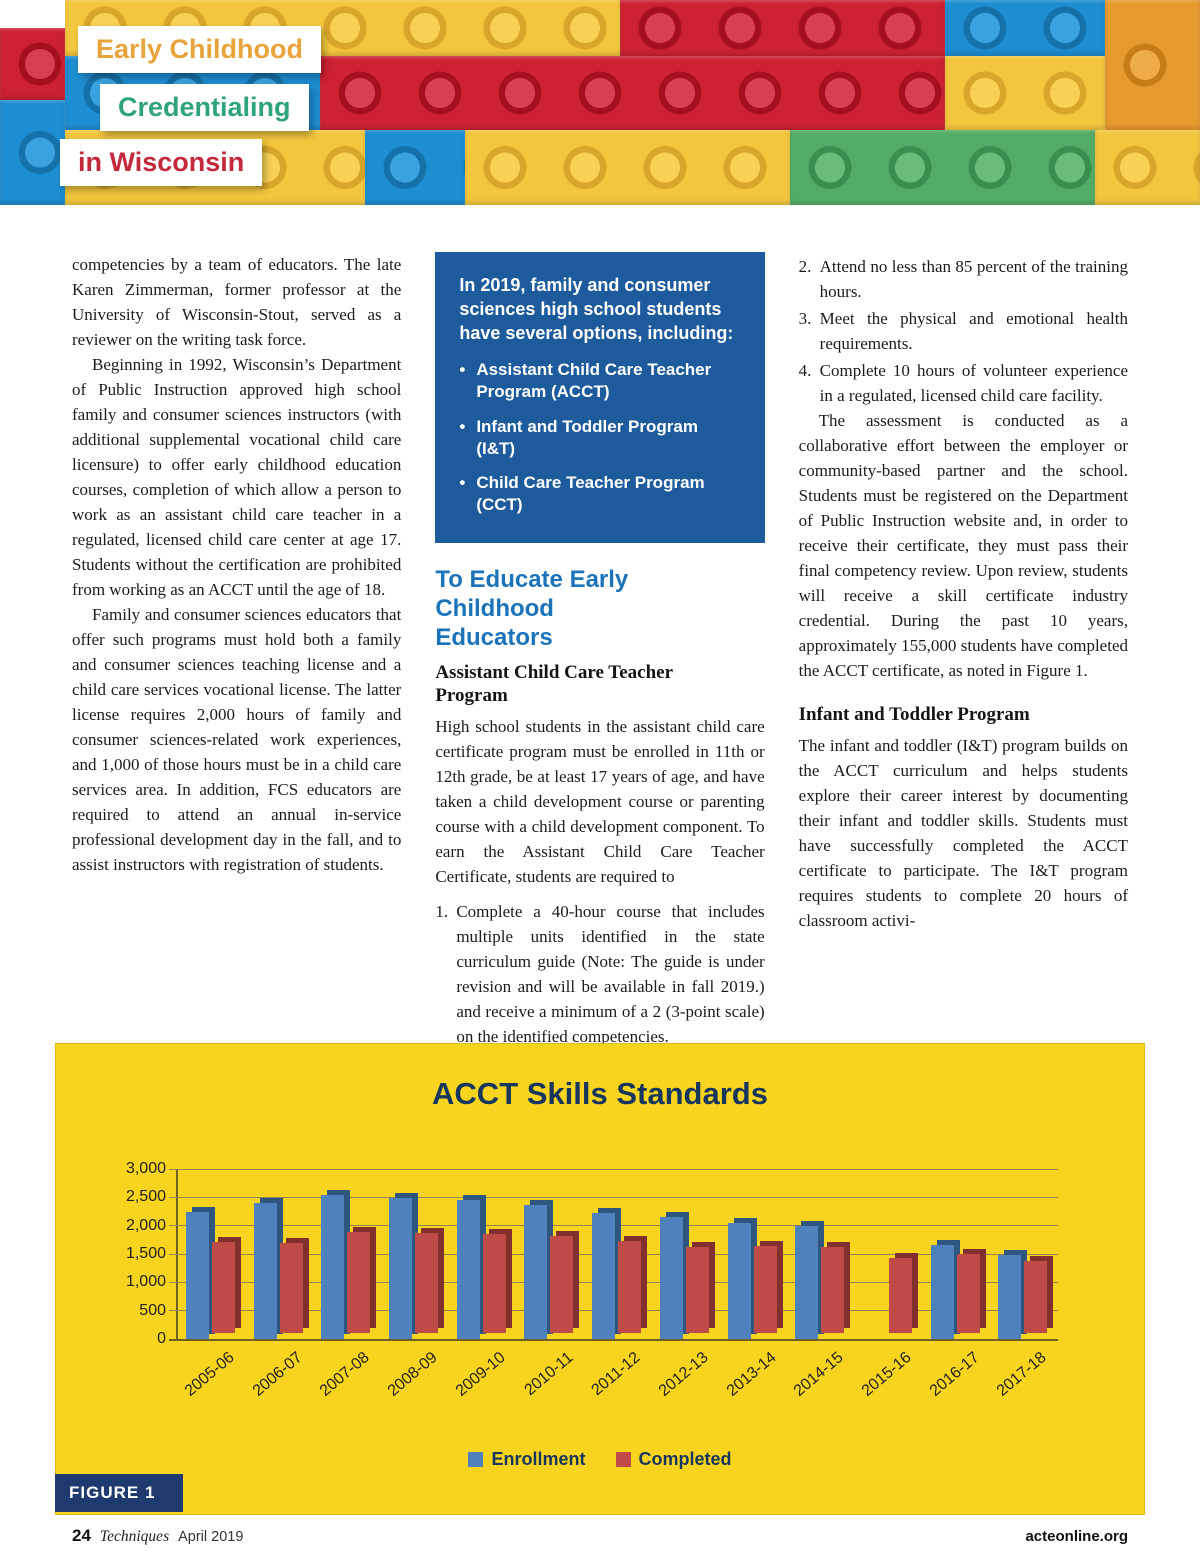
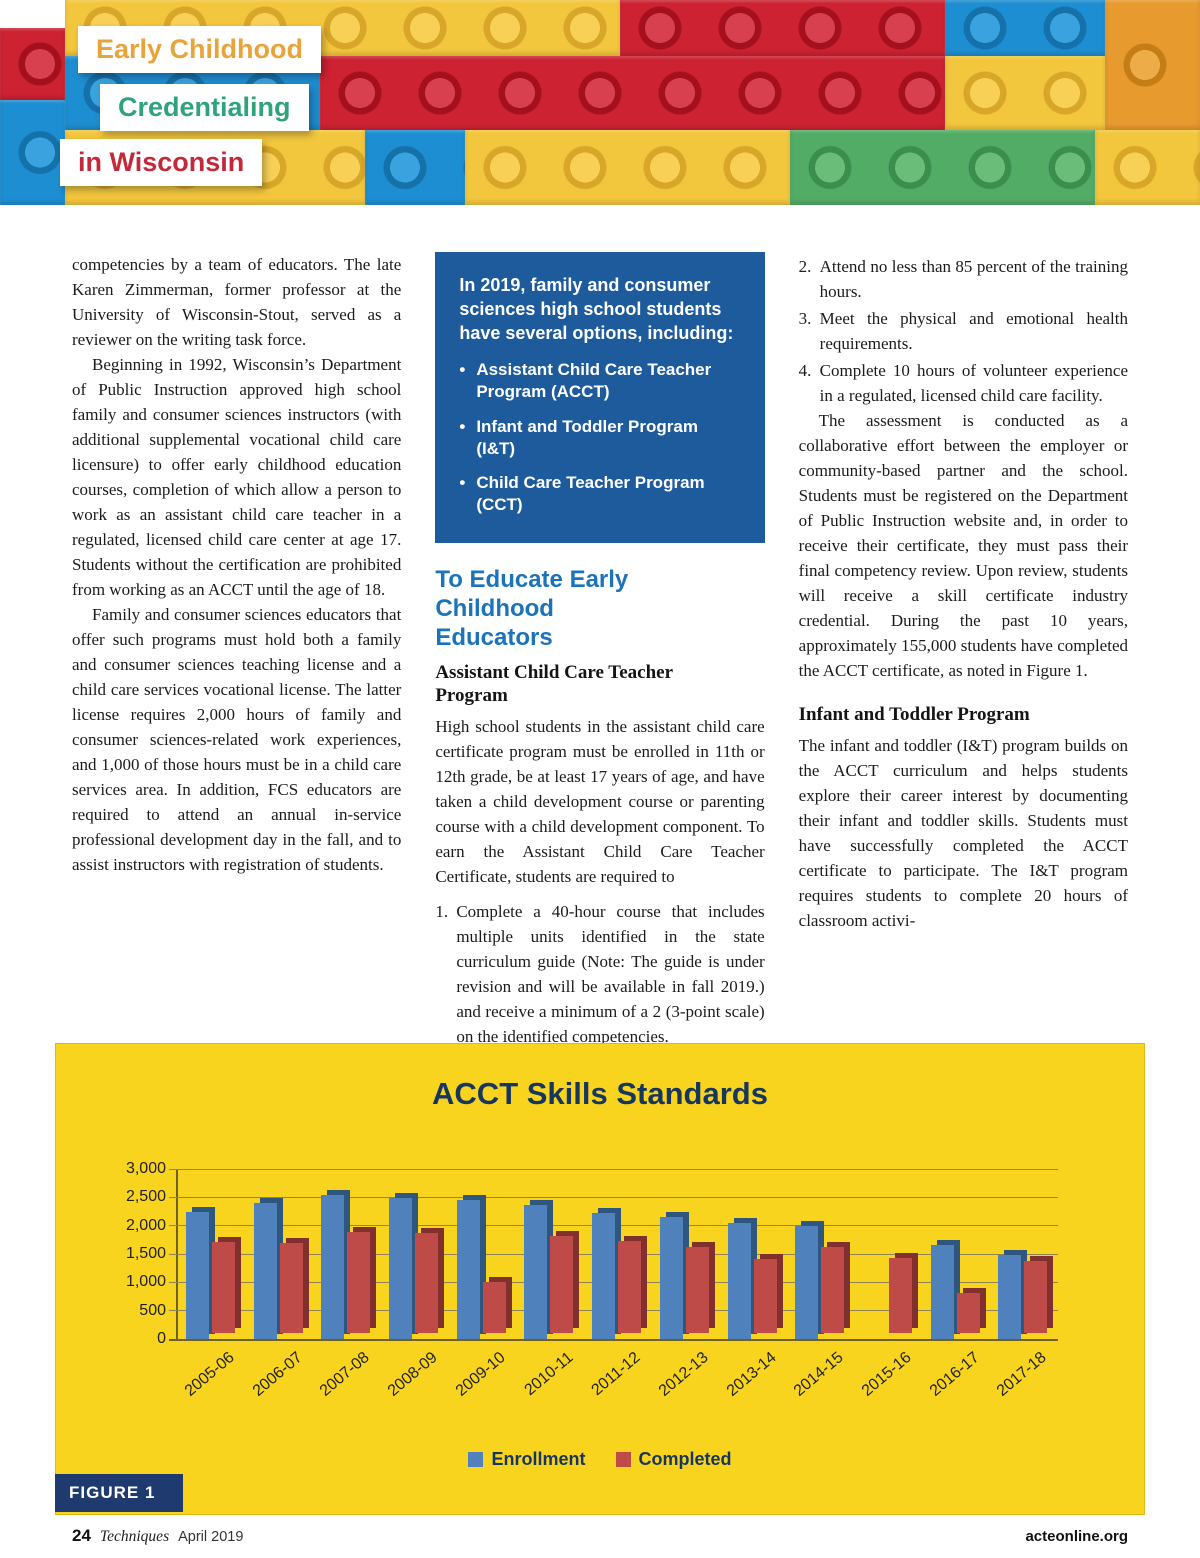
Completed/2009-10: 1700 -> 900
Completed/2013-14: 1500 -> 1300
Completed/2016-17: 1400 -> 700
